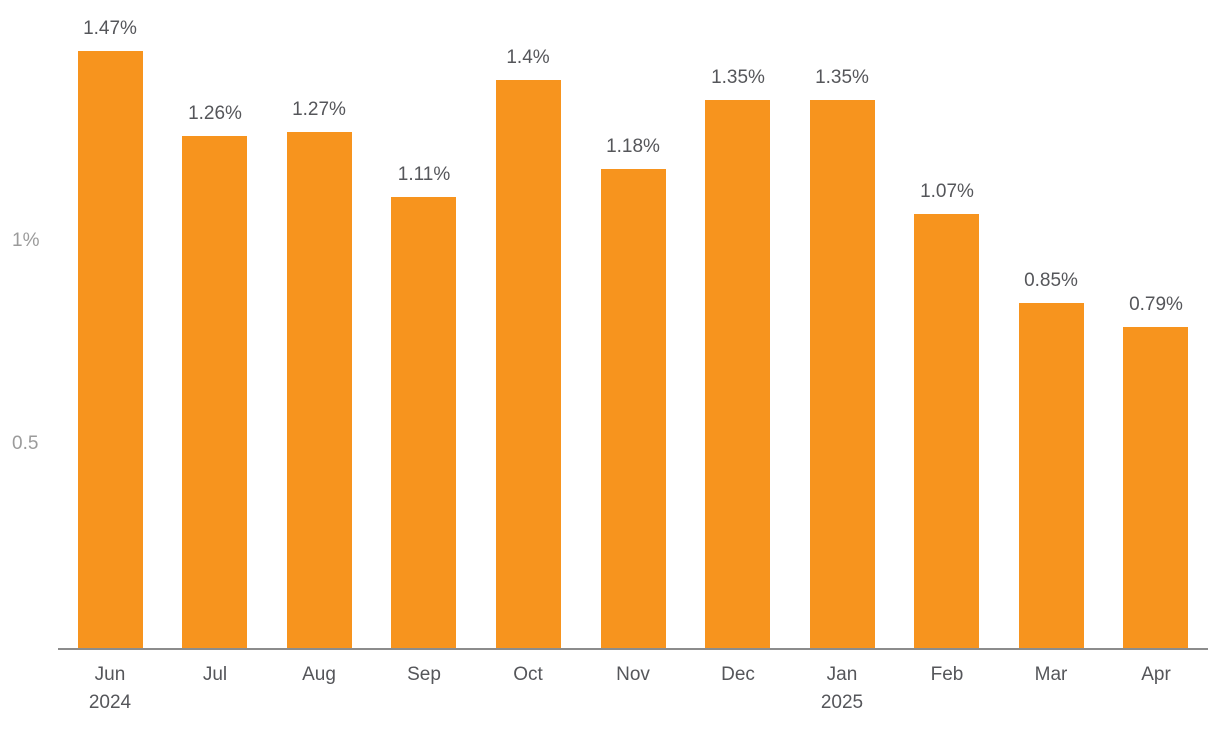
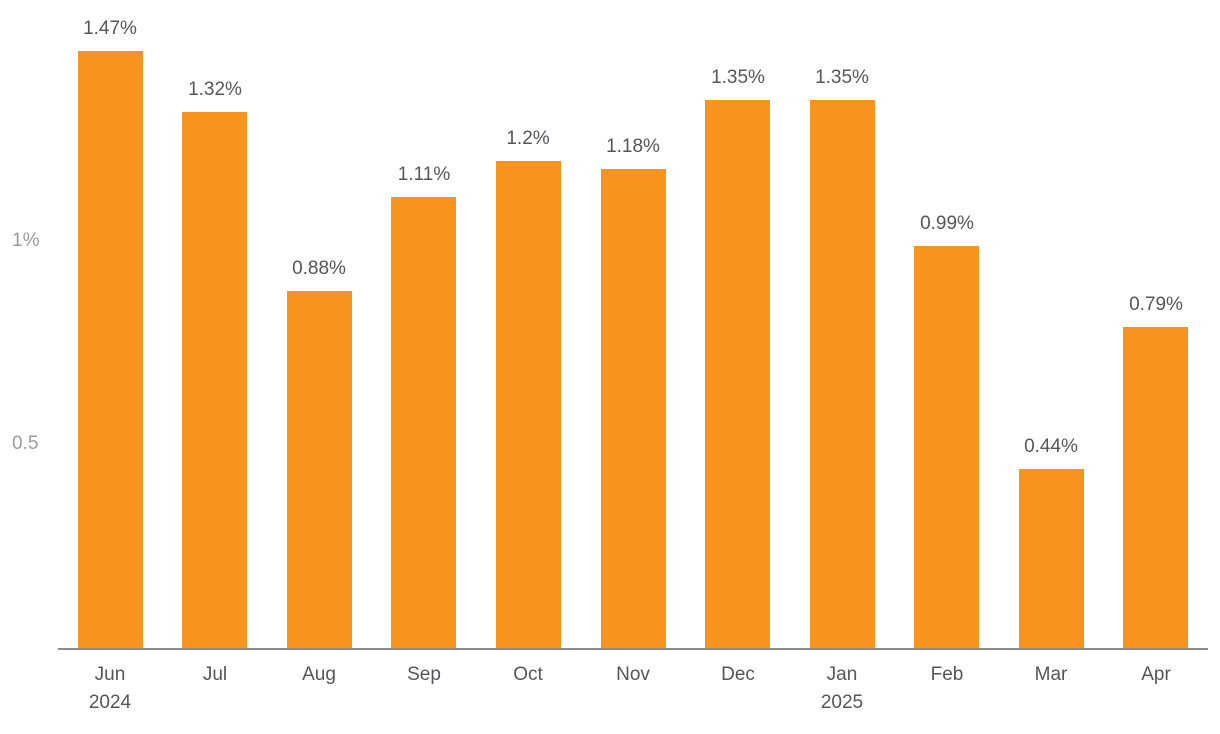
Jul: 1.26% -> 1.32%
Aug: 1.27% -> 0.88%
Oct: 1.4% -> 1.2%
Feb: 1.07% -> 0.99%
Mar: 0.85% -> 0.44%
